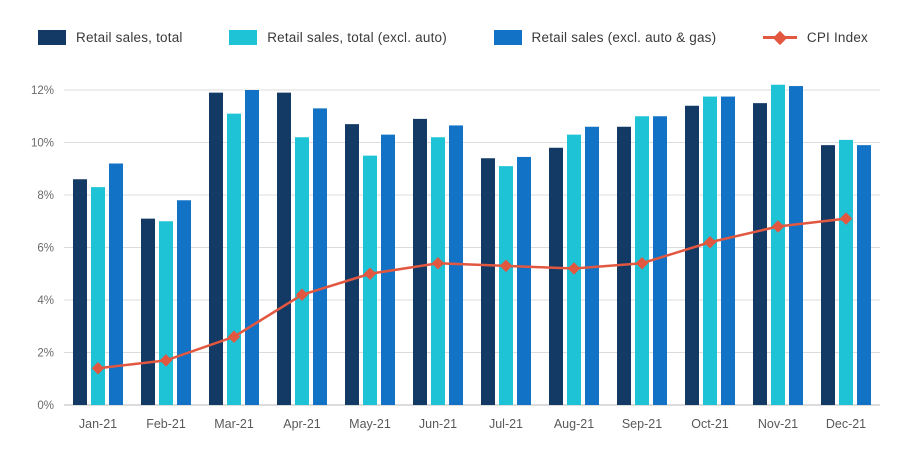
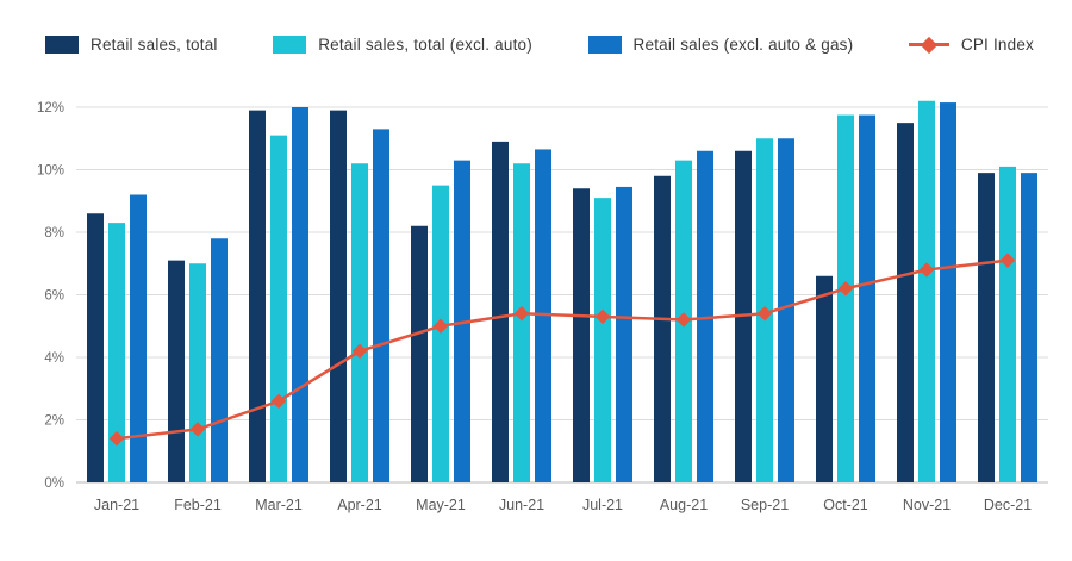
Retail sales, total/May-21: 10.7% -> 8.2%
Retail sales, total/Oct-21: 11.4% -> 6.6%
